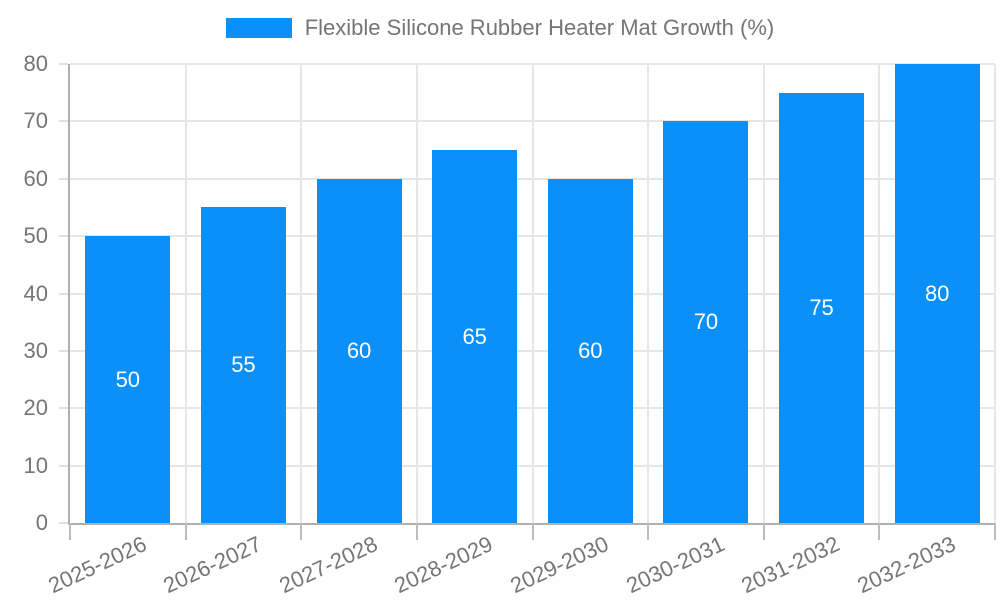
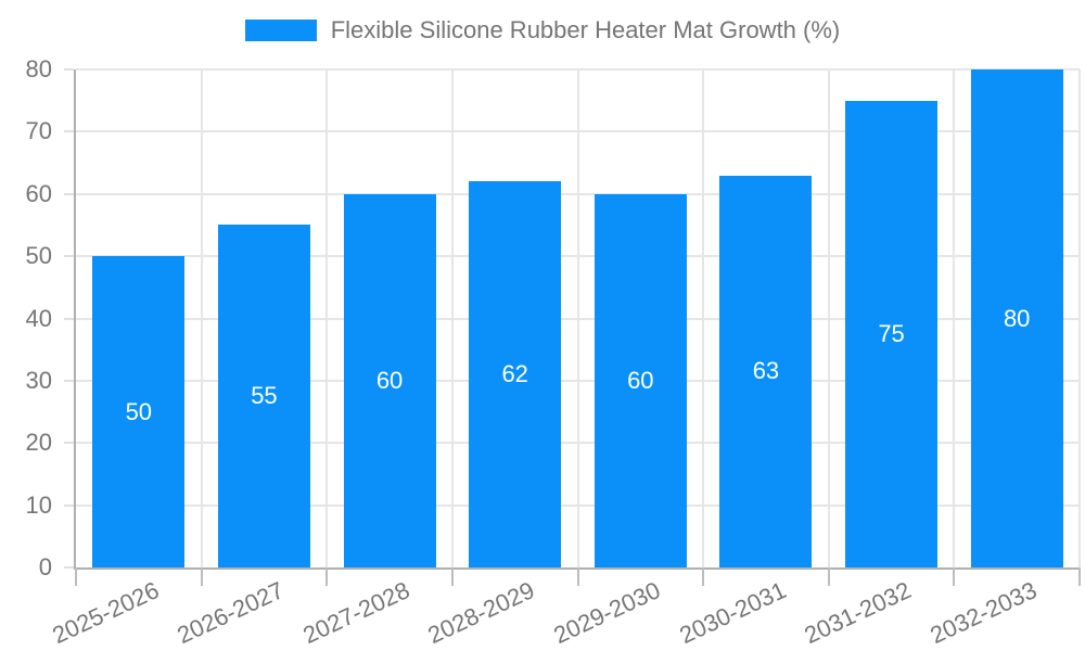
2028-2029: 65 -> 62
2030-2031: 70 -> 63
